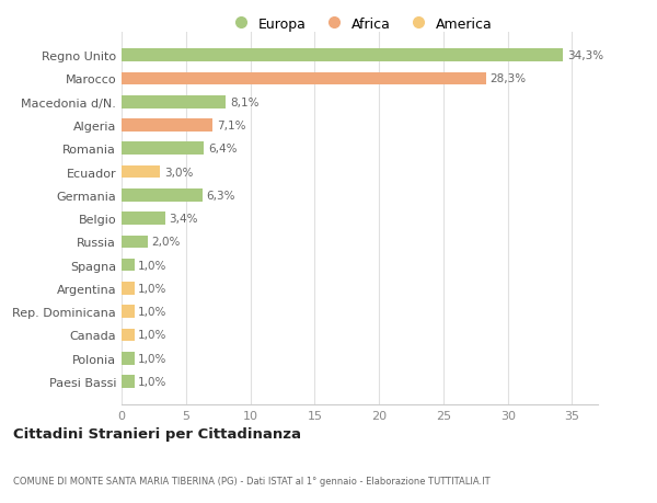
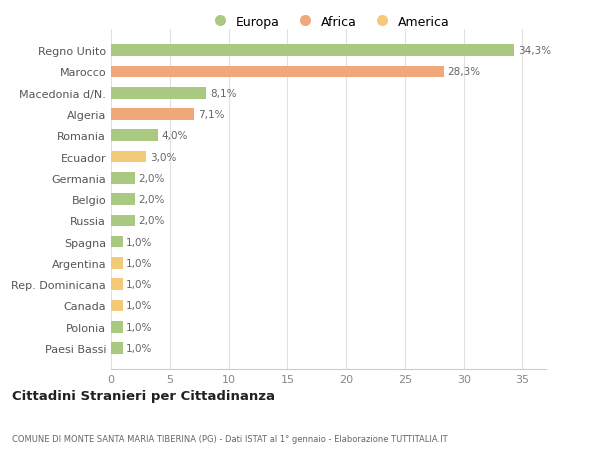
Romania: 6,4% -> 4,0%
Germania: 6,3% -> 2,0%
Belgio: 3,4% -> 2,0%
